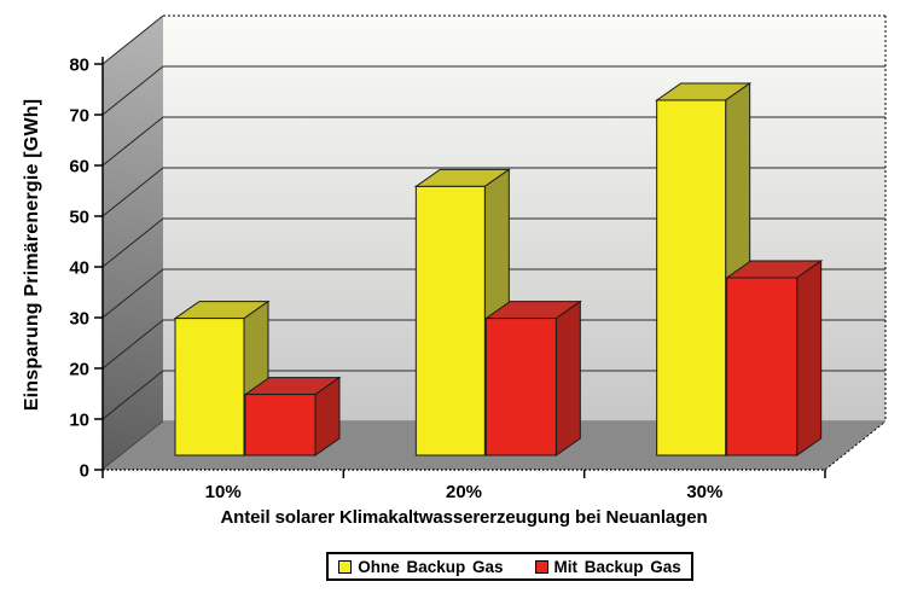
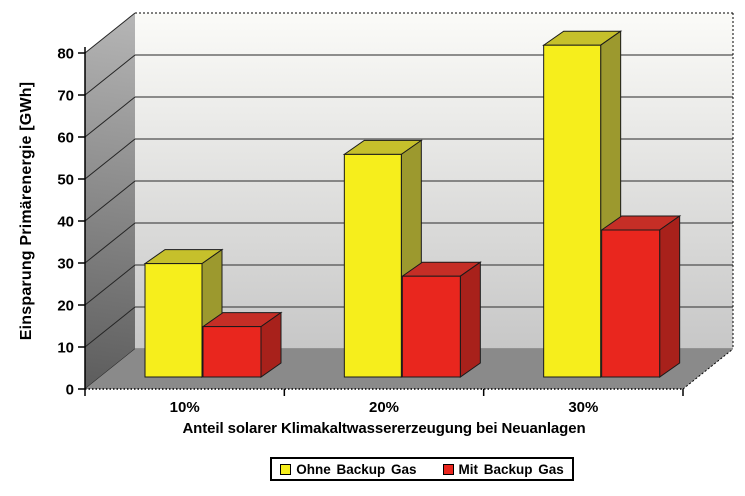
Mit Backup Gas/20%: 27 -> 24
Ohne Backup Gas/30%: 70 -> 79
